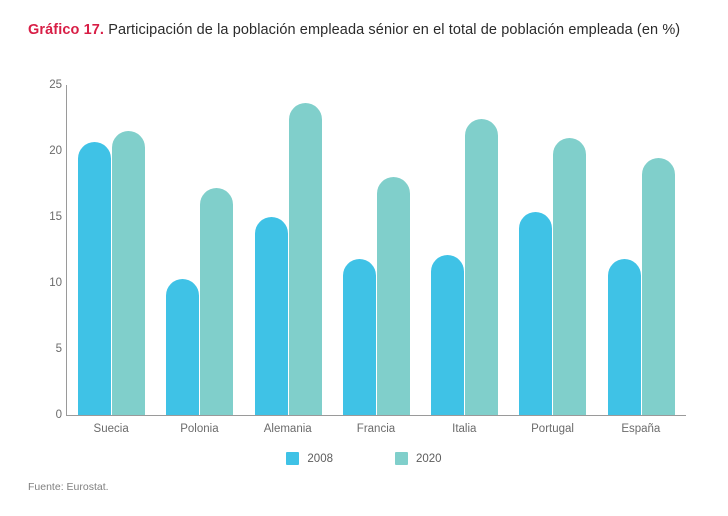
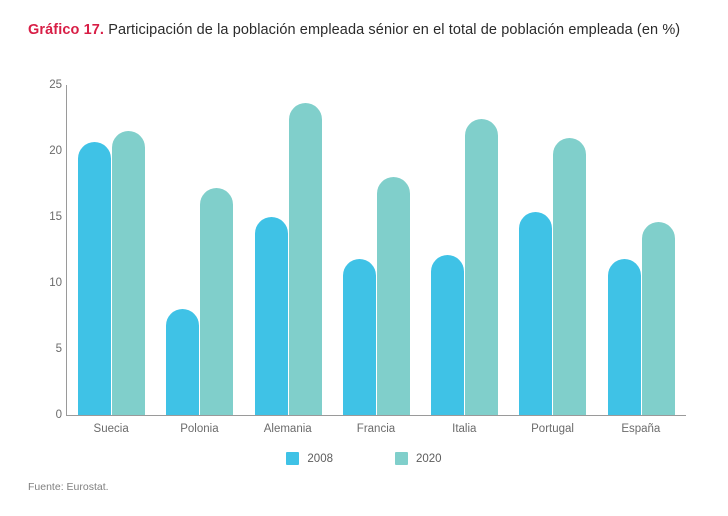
2008/Polonia: 10.3 -> 8.0
2020/España: 19.5 -> 14.6
